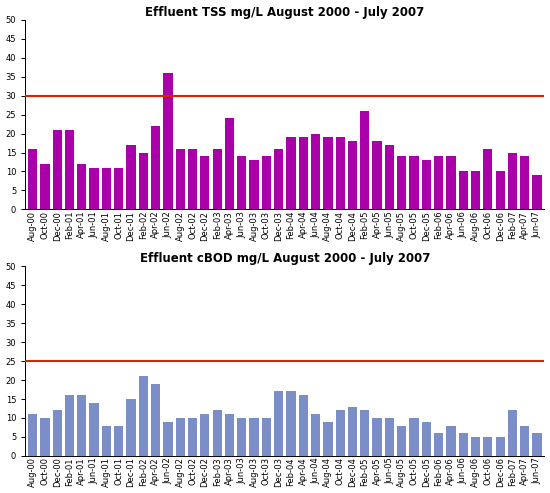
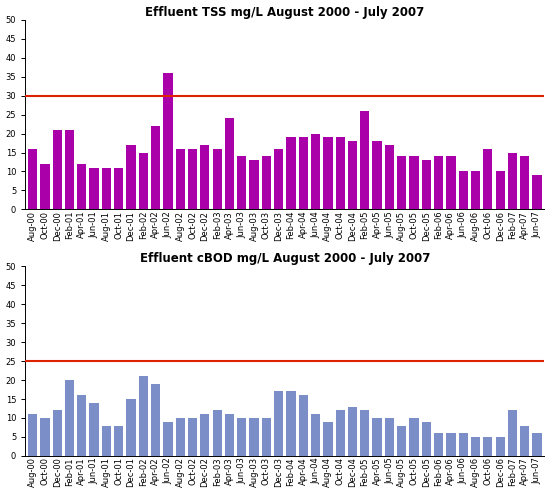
Effluent TSS mg/L August 2000 - July 2007/Dec-02: 14 -> 17
Effluent cBOD mg/L August 2000 - July 2007/Feb-01: 16 -> 20
Effluent cBOD mg/L August 2000 - July 2007/Apr-06: 8 -> 6
